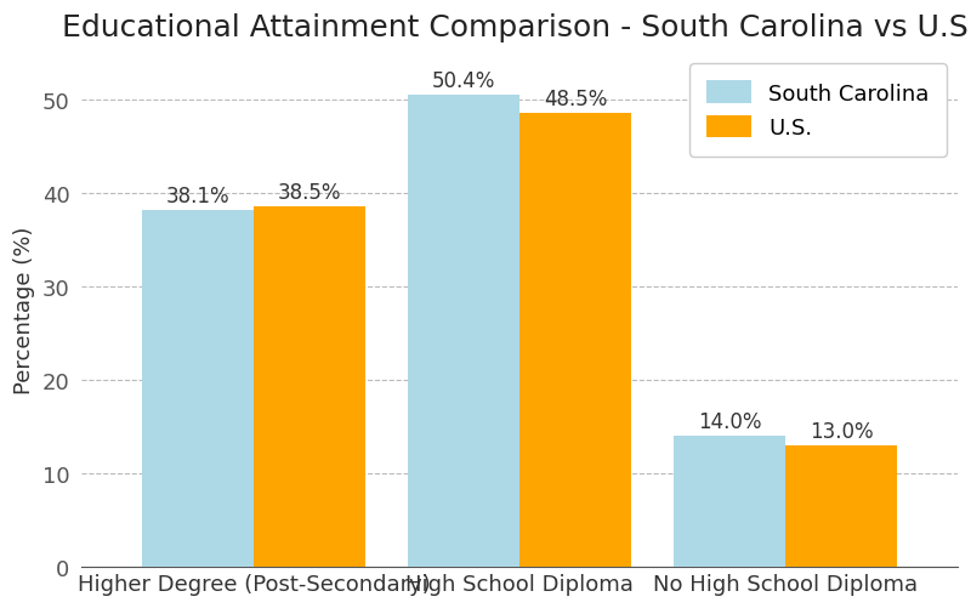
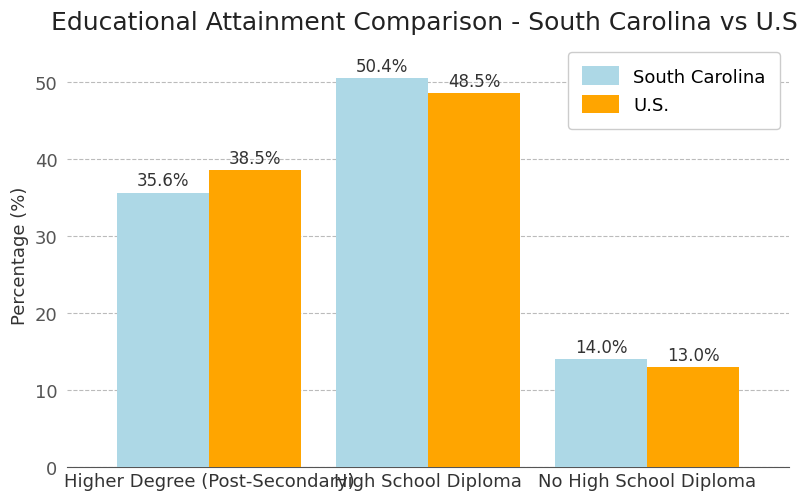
South Carolina/Higher Degree (Post-Secondary): 38.1% -> 35.6%
